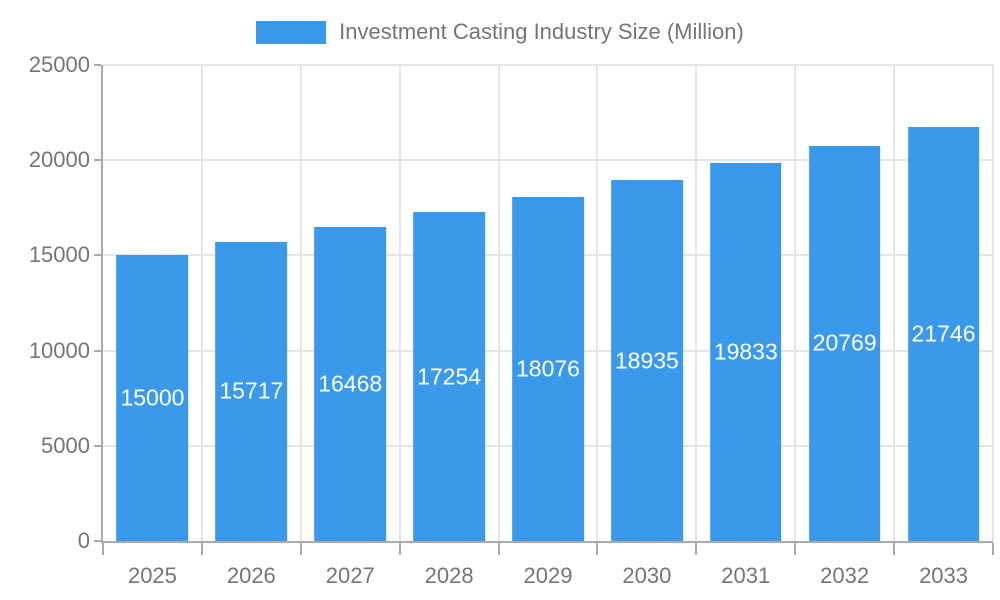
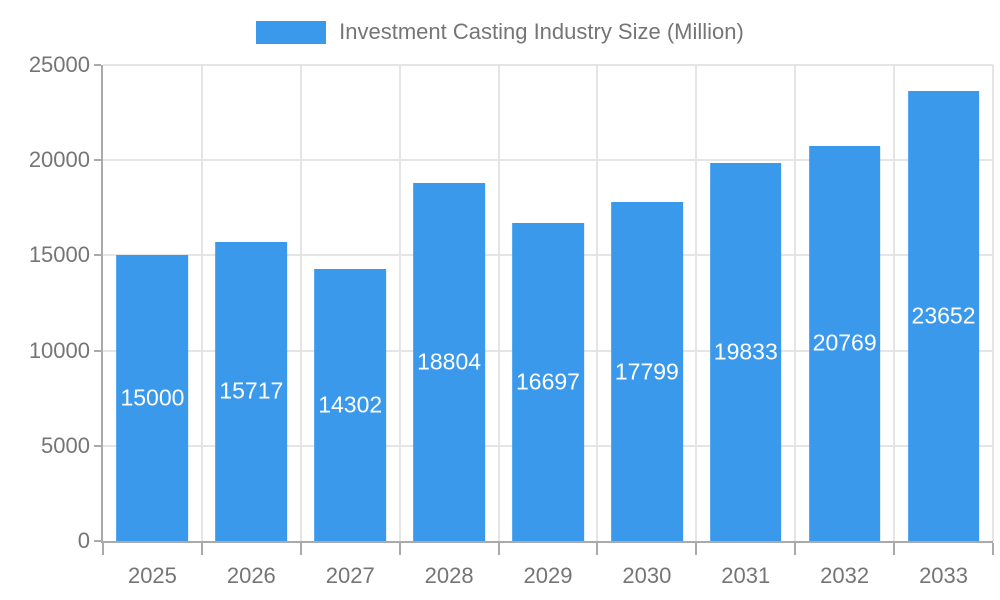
2027: 16468 -> 14302
2028: 17254 -> 18804
2029: 18076 -> 16697
2030: 18935 -> 17799
2033: 21746 -> 23652
